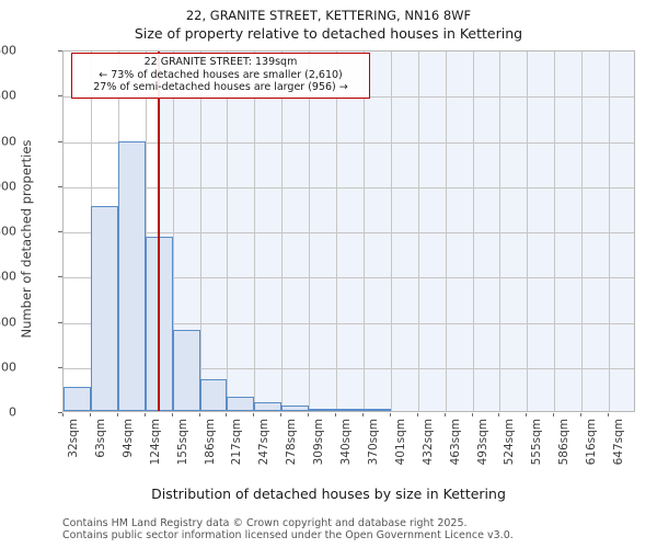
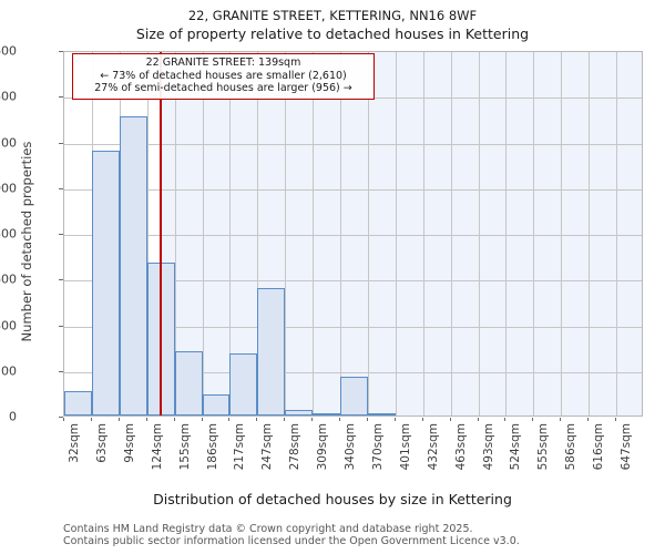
63sqm: 900 -> 1160
94sqm: 1200 -> 1310
124sqm: 770 -> 670
155sqm: 360 -> 280
186sqm: 140 -> 90
217sqm: 60 -> 270
247sqm: 40 -> 560
340sqm: 10 -> 170
